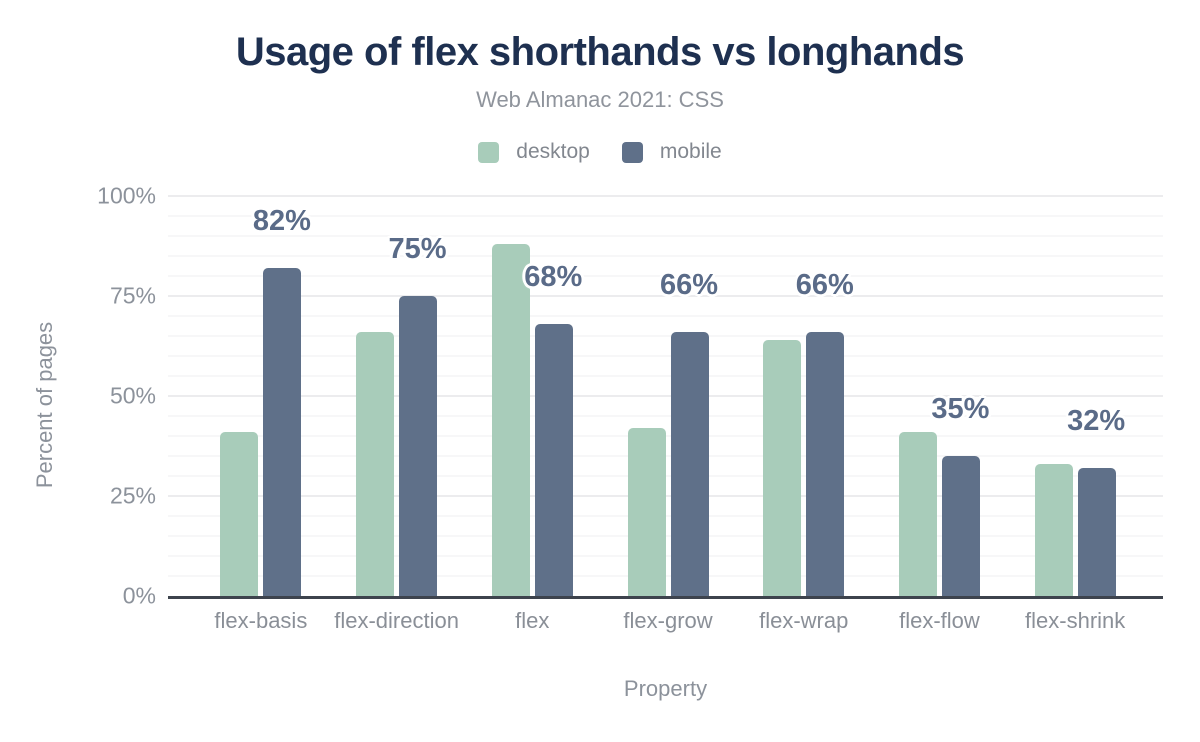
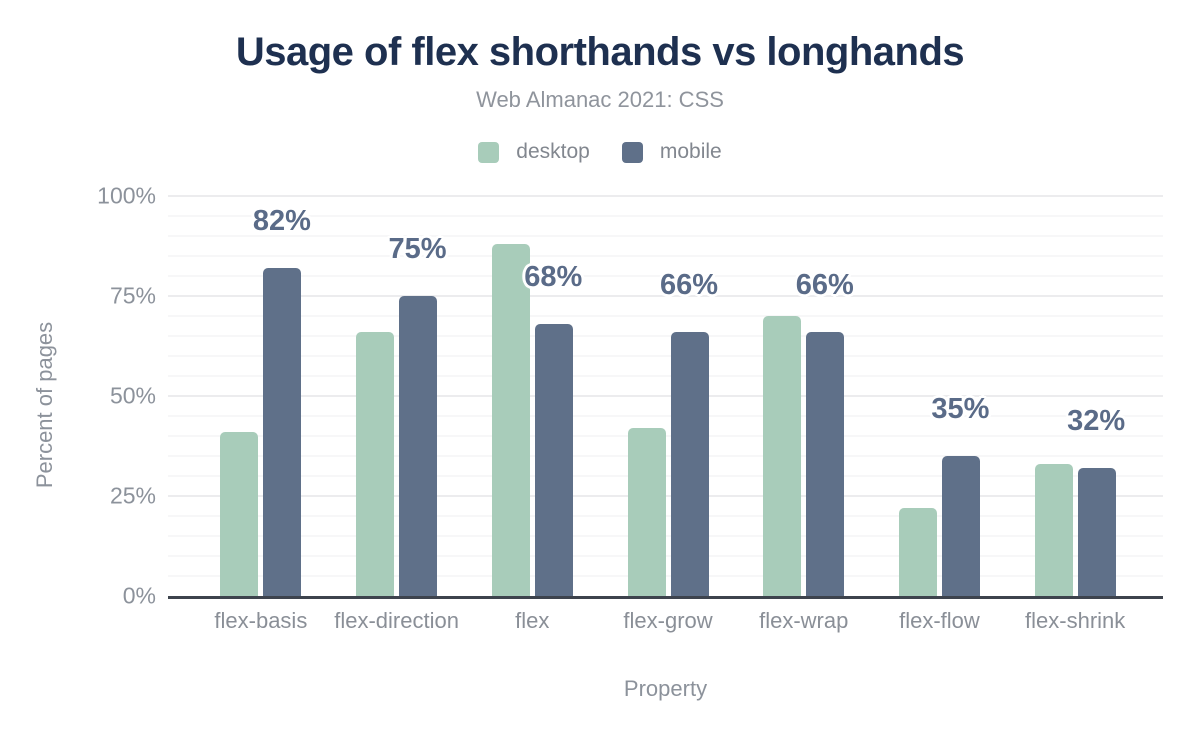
desktop/flex-wrap: 64% -> 70%
desktop/flex-flow: 41% -> 22%
